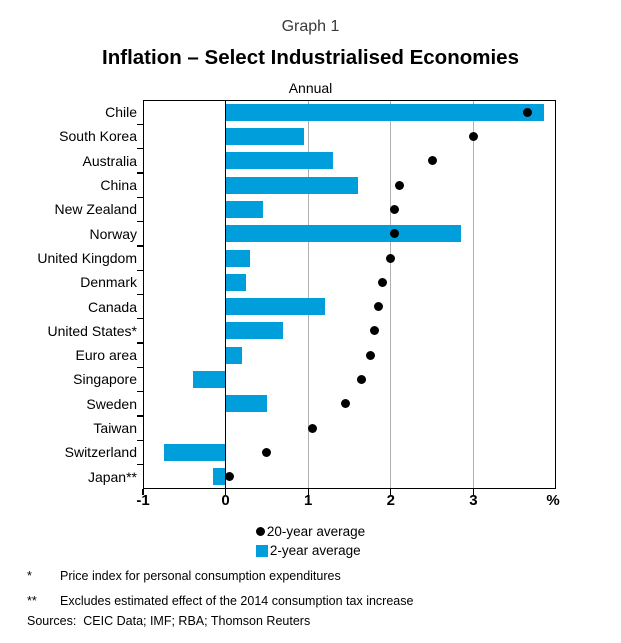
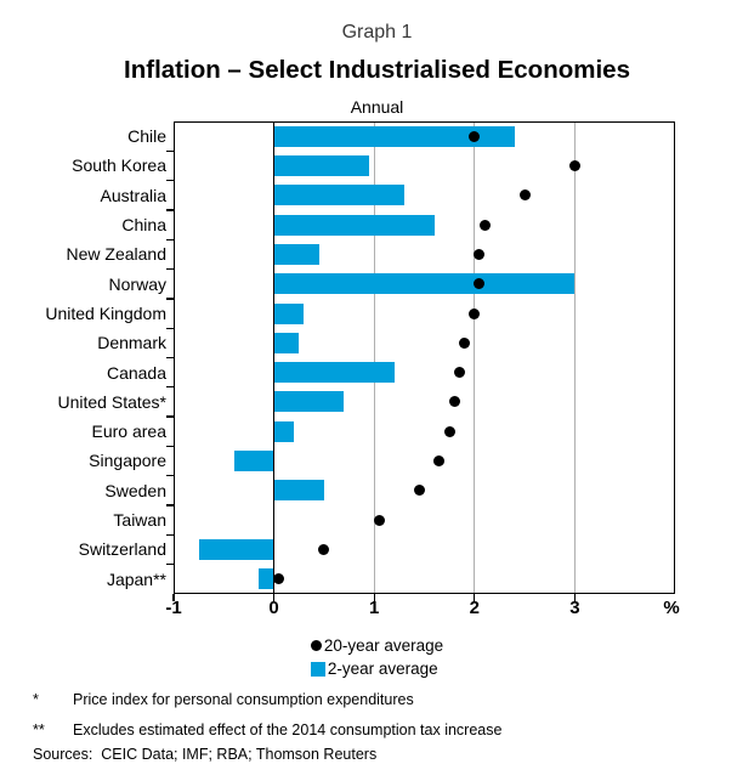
20-year average/Chile: 3.6 -> 2.0
2-year average/Chile: 3.9 -> 2.4
2-year average/Norway: 2.9 -> 3.0
